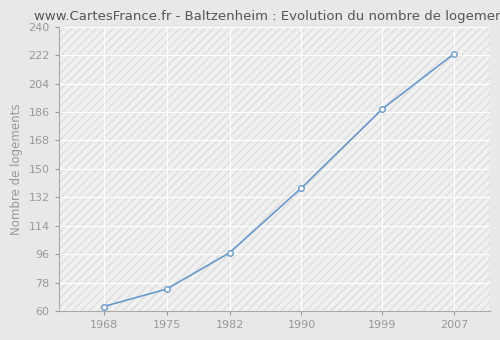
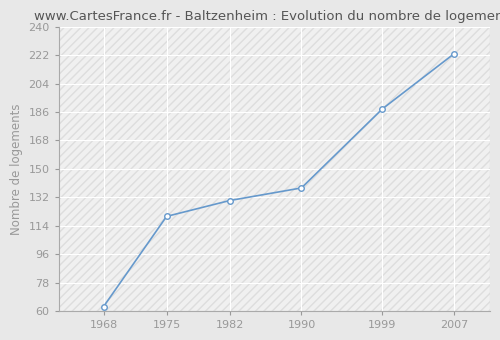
1975: 74 -> 120
1982: 97 -> 130
